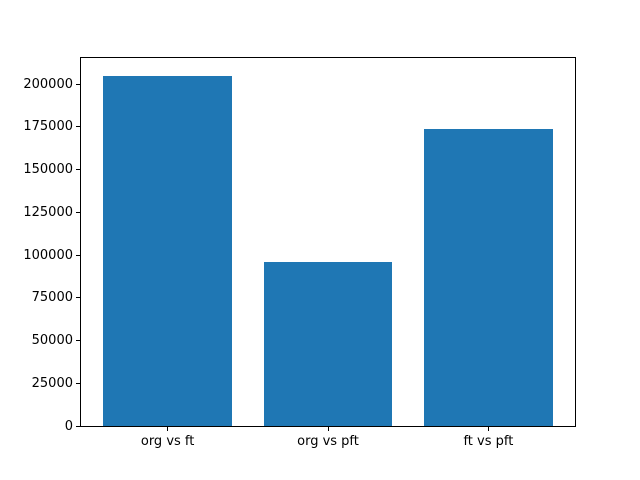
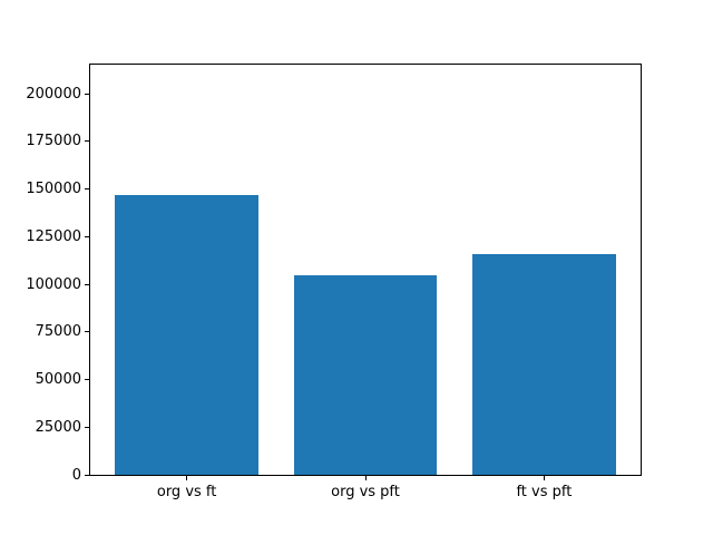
org vs ft: 205000 -> 147000
org vs pft: 96000 -> 105000
ft vs pft: 174000 -> 116000
